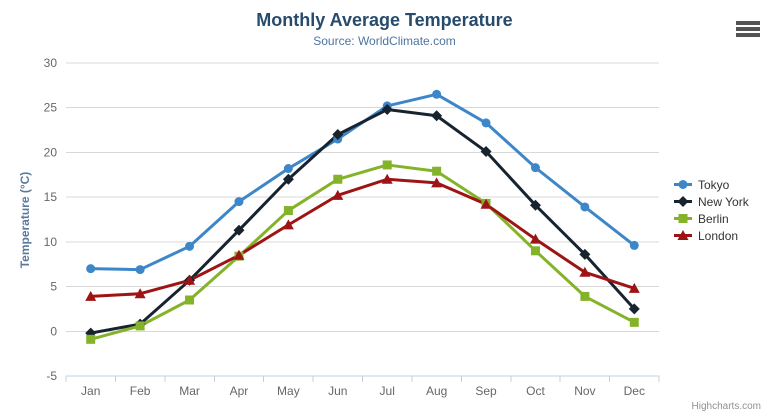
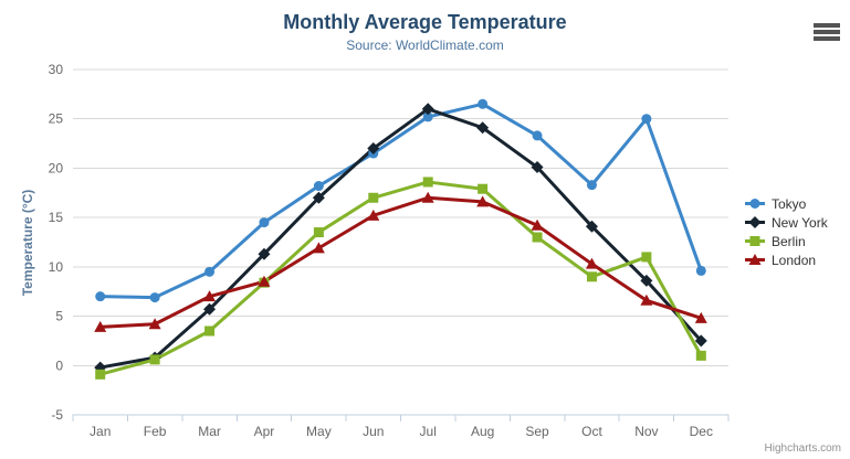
London/Mar: 6 -> 7
New York/Jul: 25 -> 26
Berlin/Sep: 14 -> 13
Tokyo/Nov: 14 -> 25
Berlin/Nov: 4 -> 11
